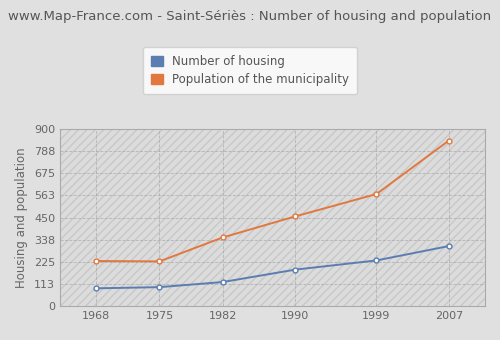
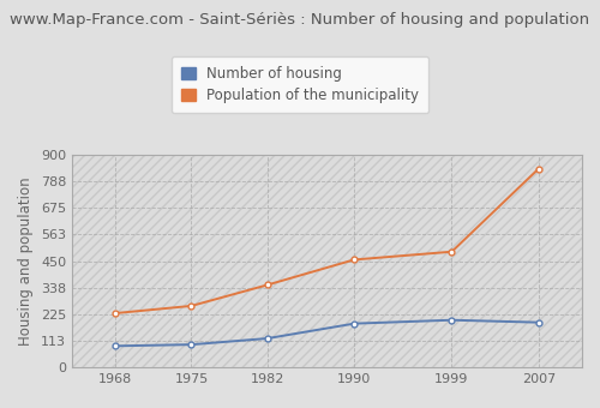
Population of the municipality/1975: 230 -> 260
Number of housing/1999: 230 -> 200
Population of the municipality/1999: 570 -> 490
Number of housing/2007: 300 -> 190
